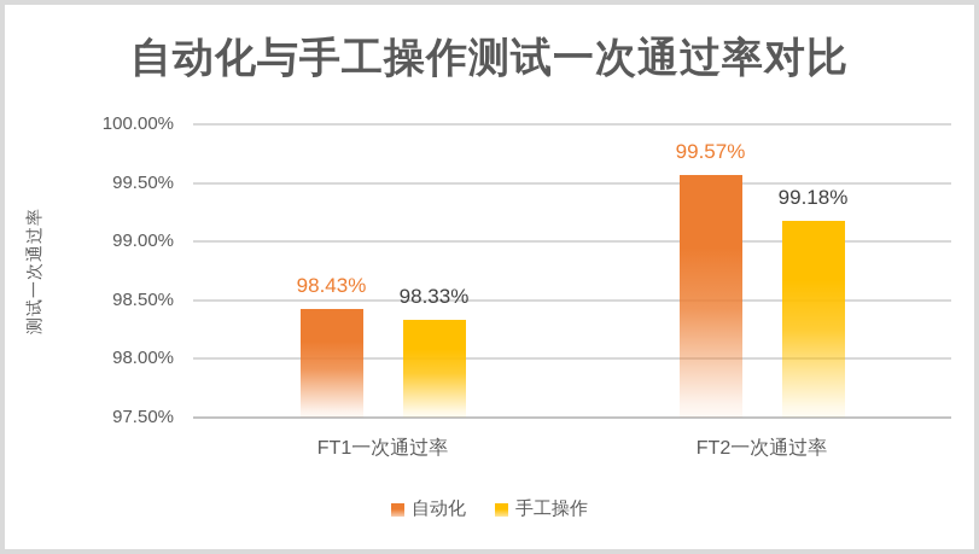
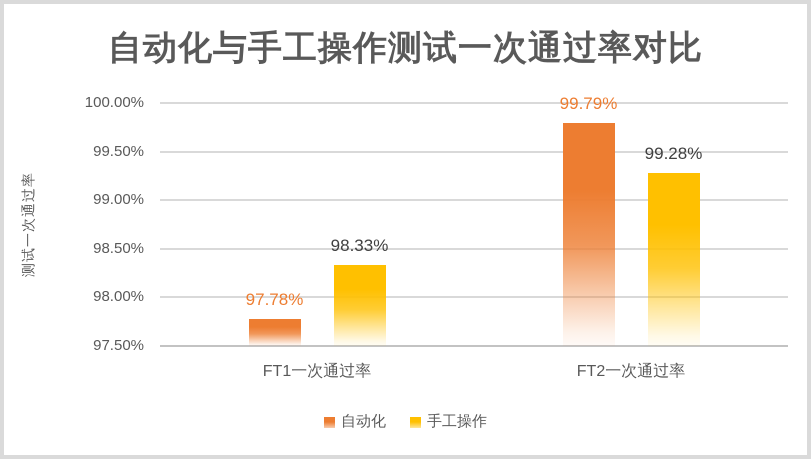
自动化/FT1一次通过率: 98.43% -> 97.78%
自动化/FT2一次通过率: 99.57% -> 99.79%
手工操作/FT2一次通过率: 99.18% -> 99.28%
